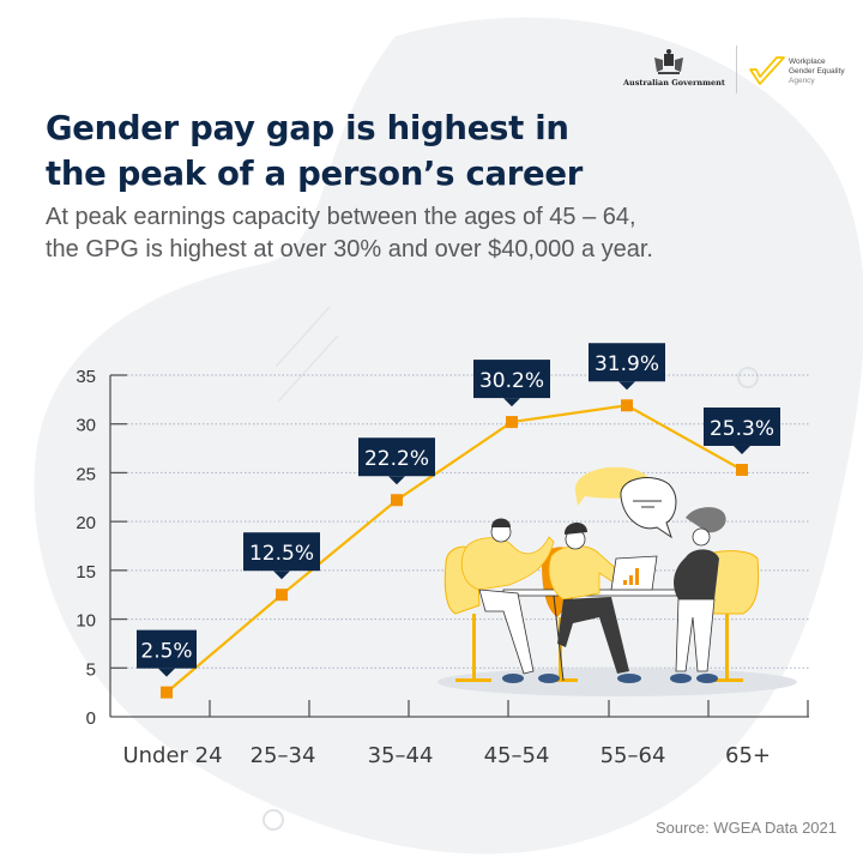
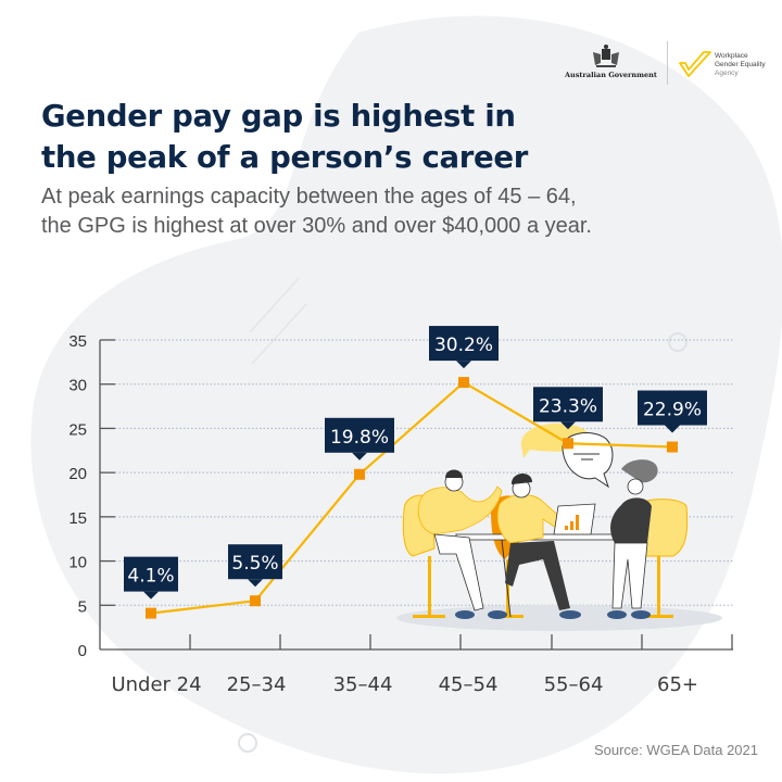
Under 24: 2.5% -> 4.1%
25–34: 12.5% -> 5.5%
35–44: 22.2% -> 19.8%
55–64: 31.9% -> 23.3%
65+: 25.3% -> 22.9%
